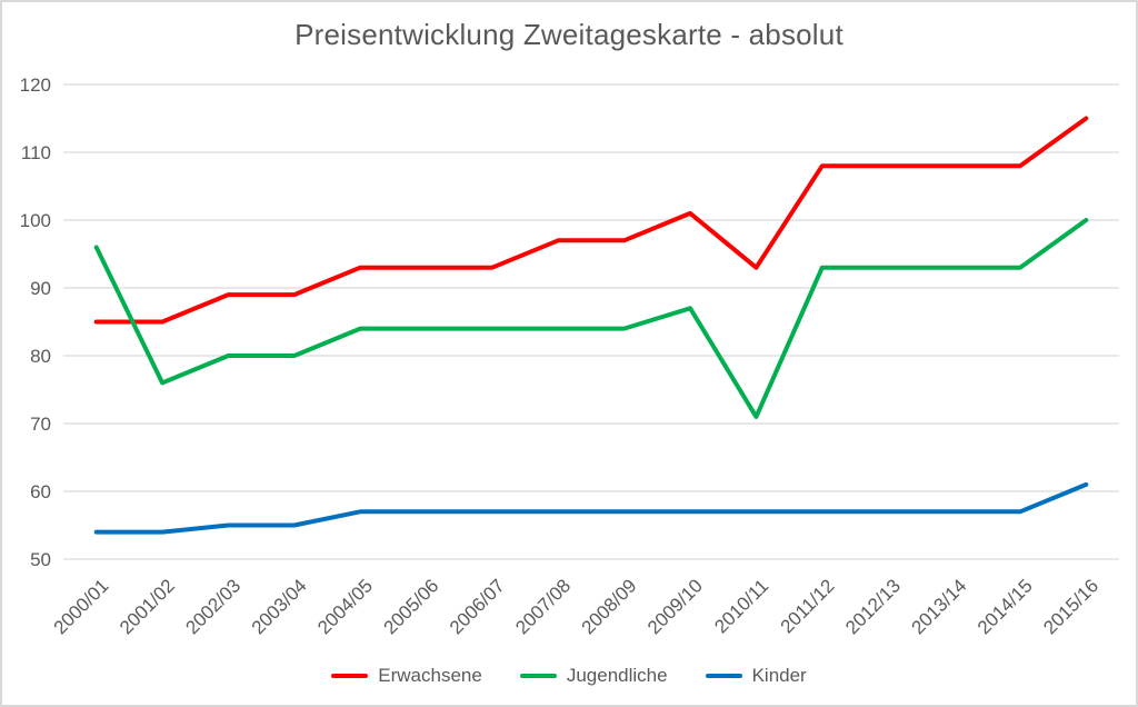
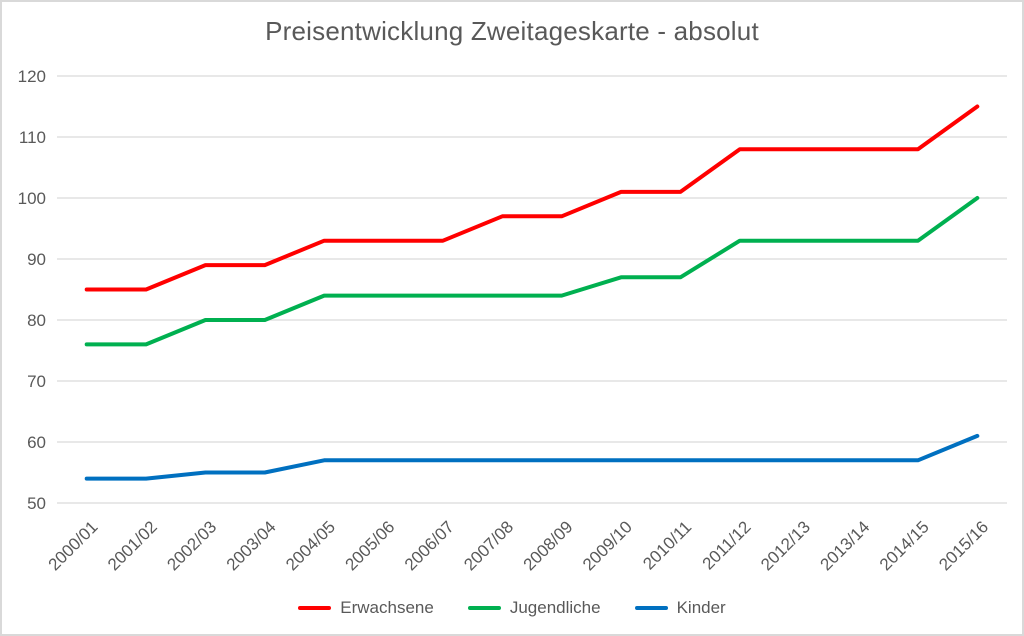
Jugendliche/2000/01: 96 -> 76
Erwachsene/2010/11: 93 -> 101
Jugendliche/2010/11: 71 -> 87
